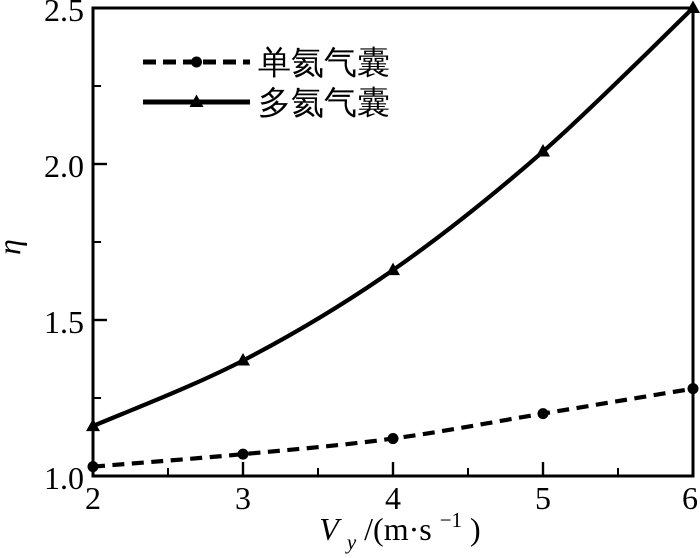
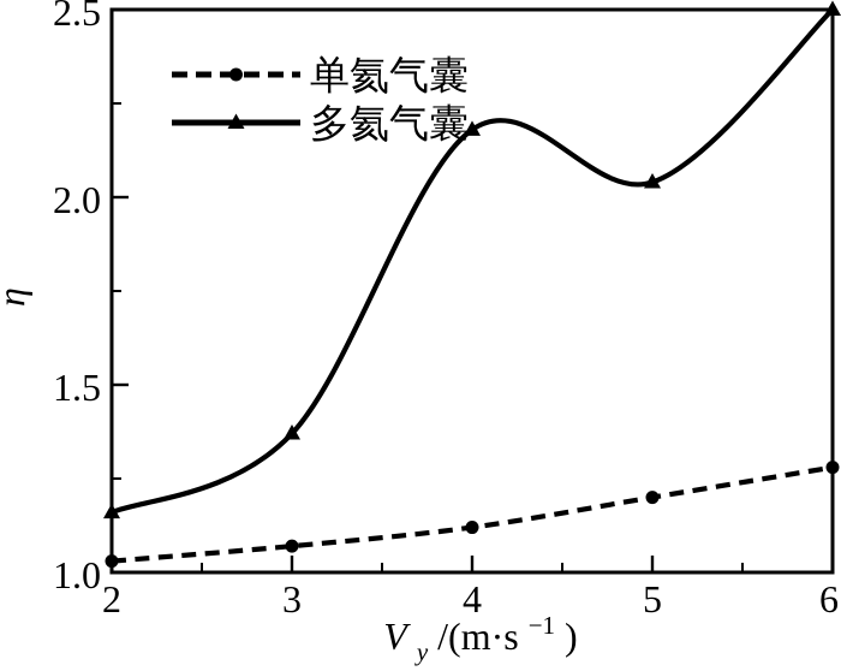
多氦气囊/4: 1.66 -> 2.18
